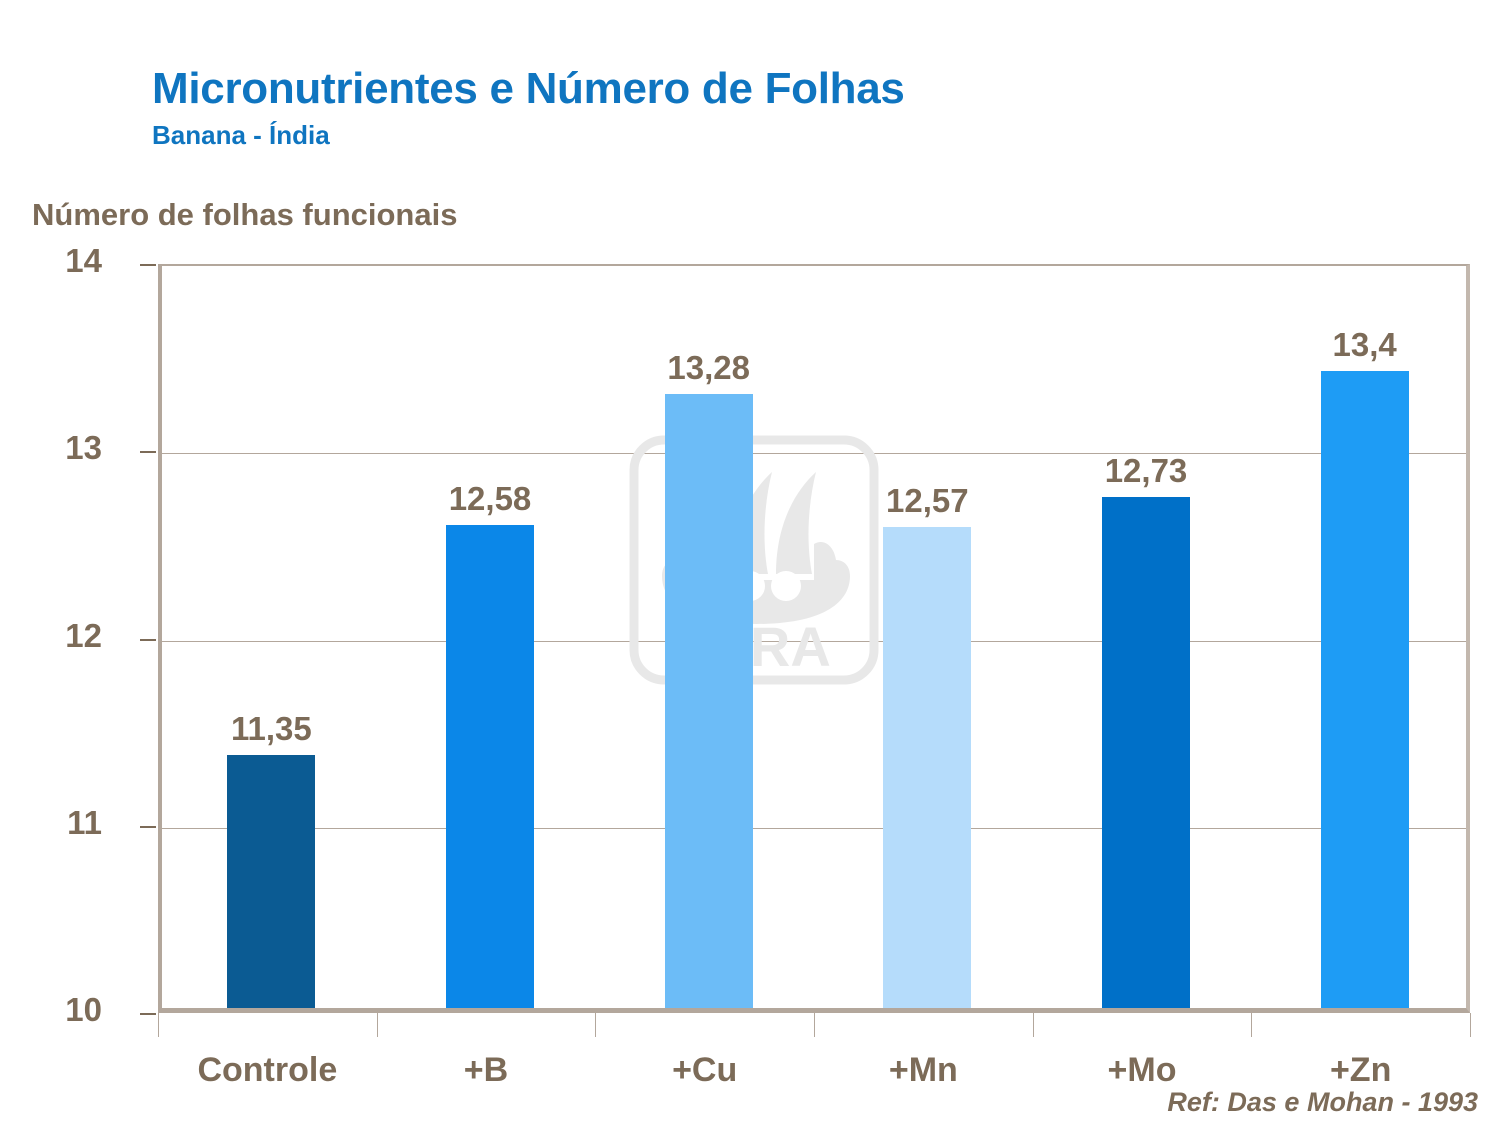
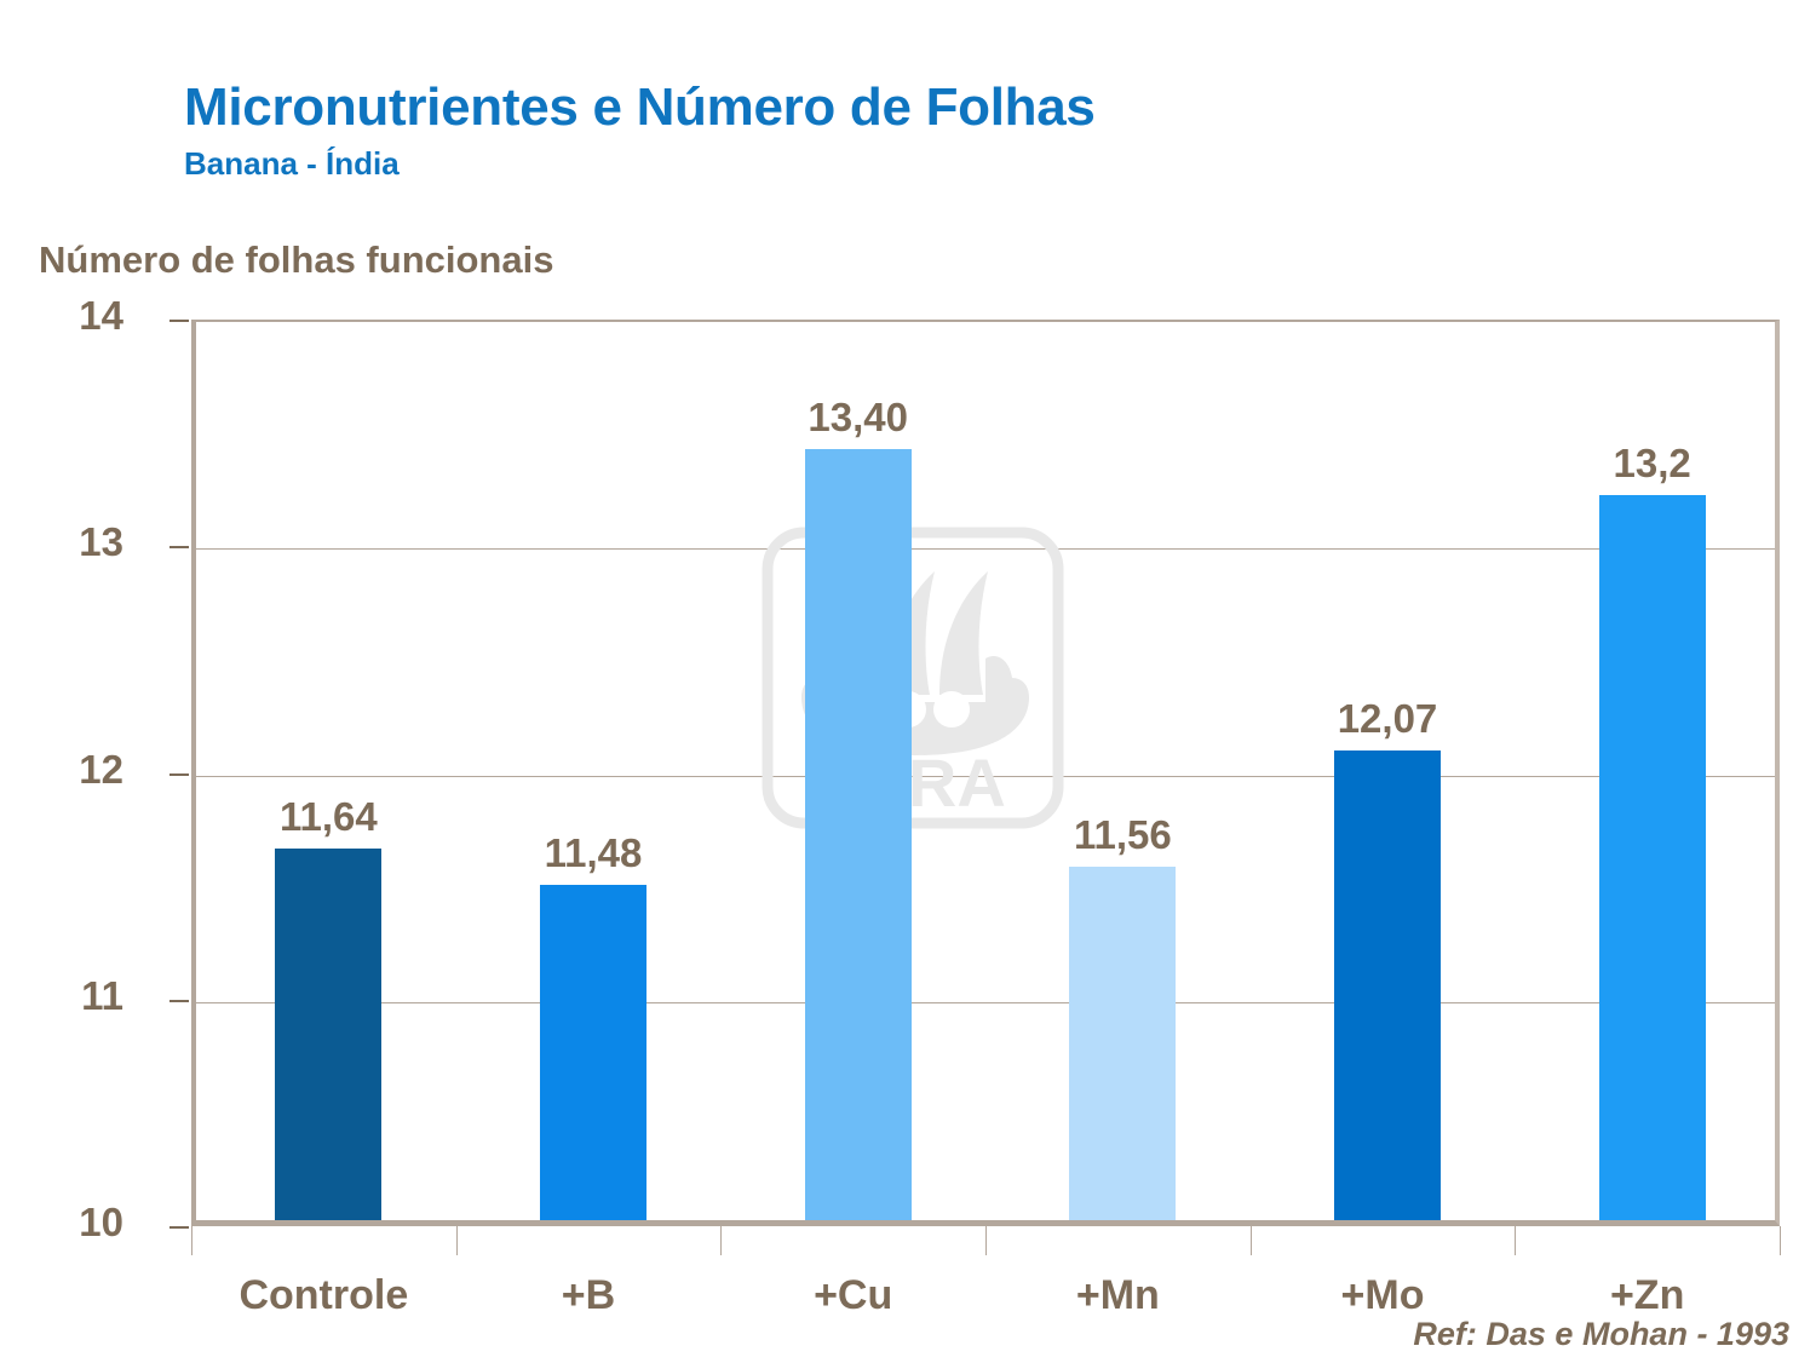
Controle: 11,35 -> 11,64
+B: 12,58 -> 11,48
+Cu: 13,28 -> 13,40
+Mn: 12,57 -> 11,56
+Mo: 12,73 -> 12,07
+Zn: 13,4 -> 13,2
